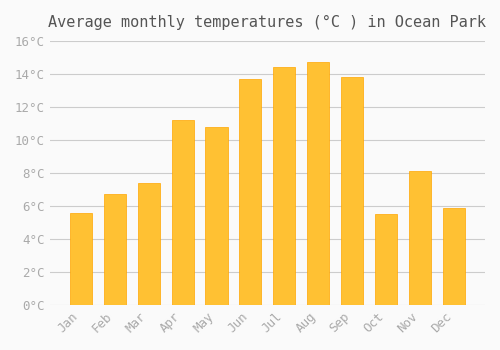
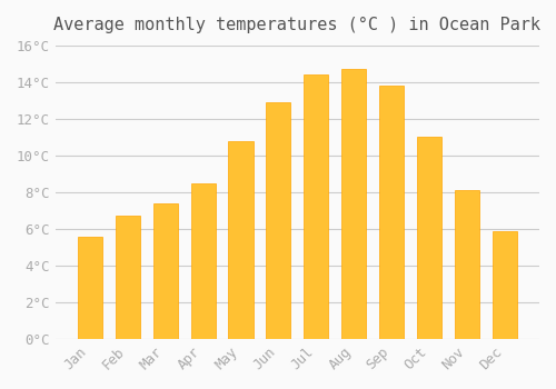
Apr: 11.2°C -> 8.5°C
Jun: 13.7°C -> 12.9°C
Oct: 5.5°C -> 11.0°C
